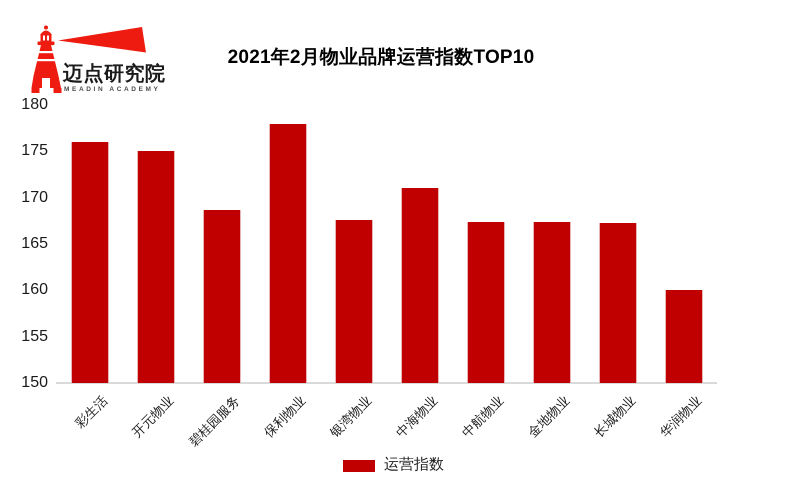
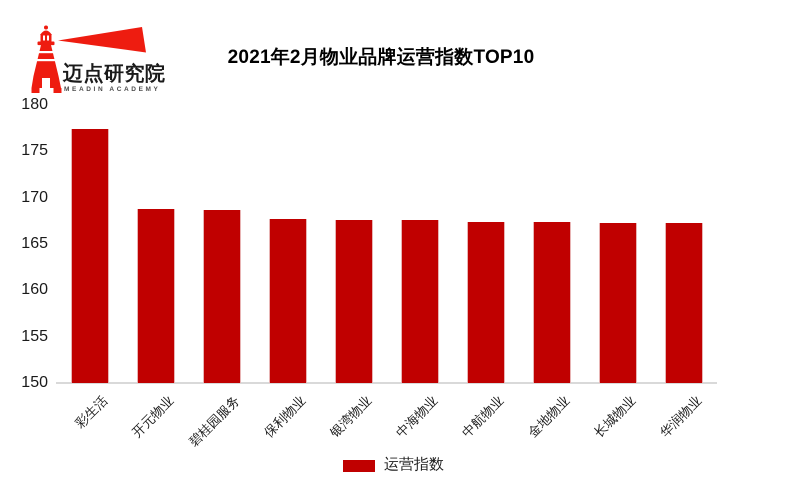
彩生活: 176 -> 177
开元物业: 175 -> 169
保利物业: 178 -> 168
中海物业: 171 -> 168
华润物业: 160 -> 167
